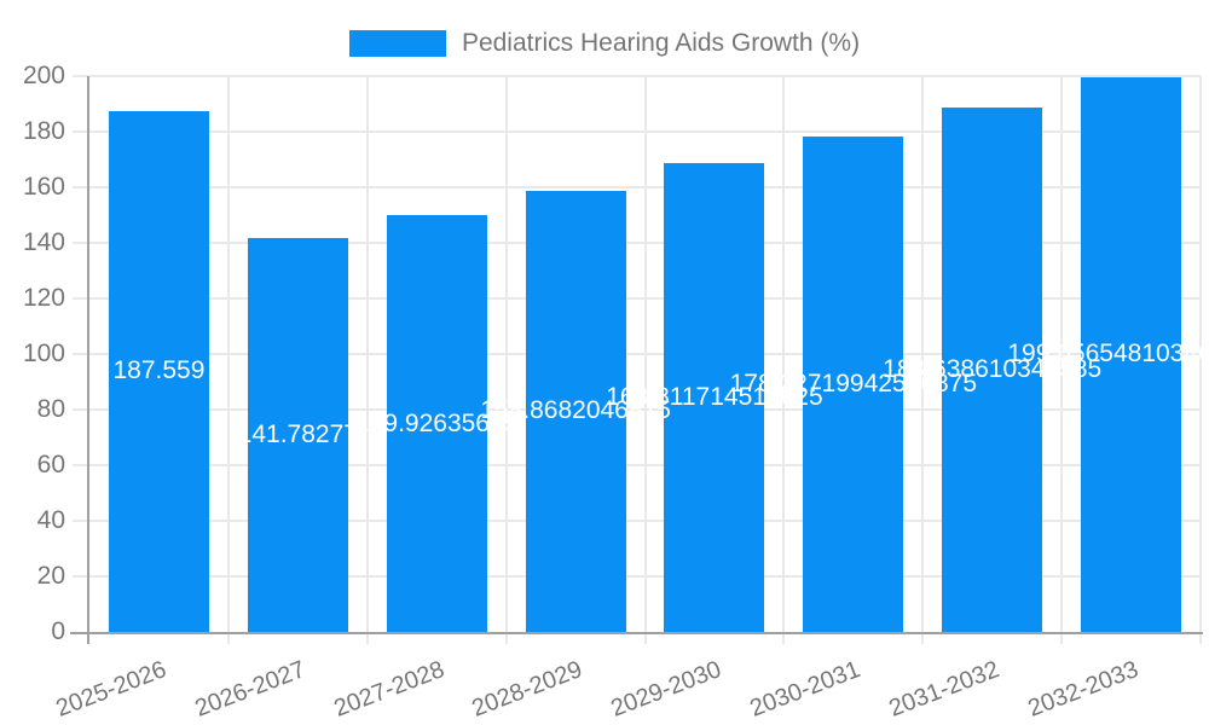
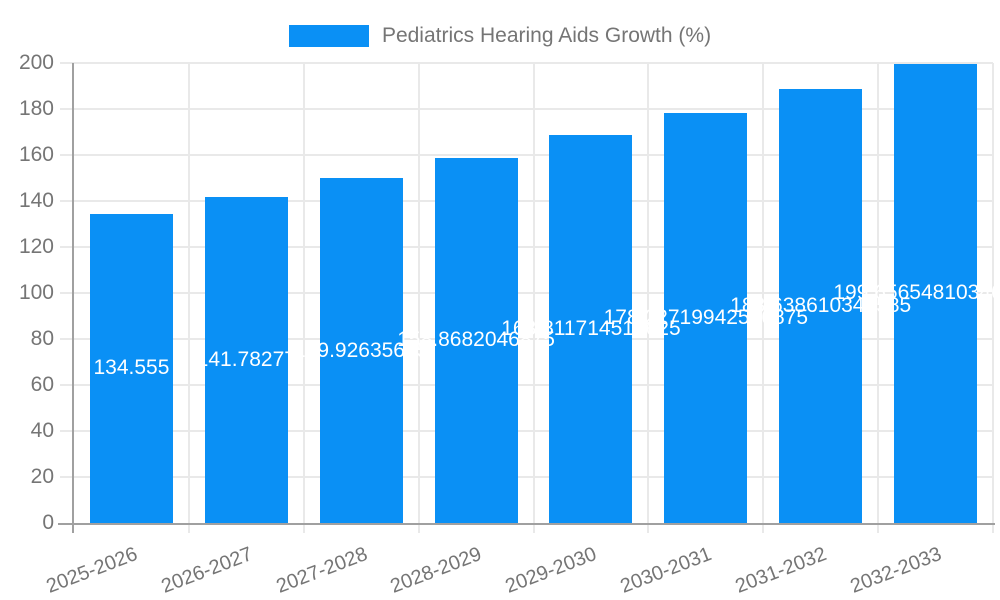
2025-2026: 187.559 -> 134.555
